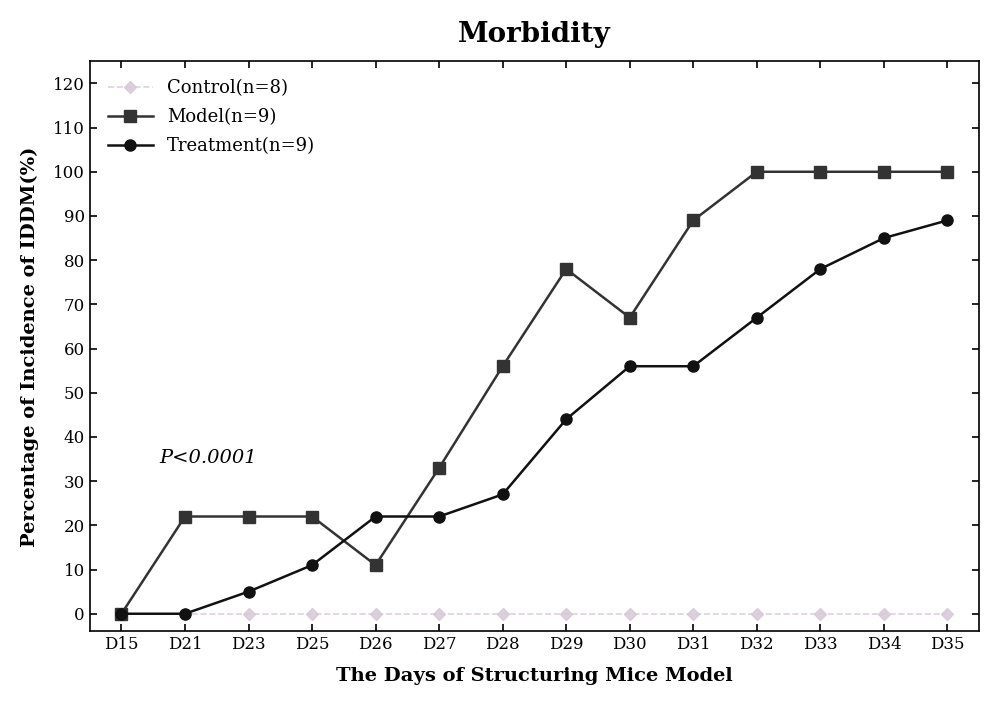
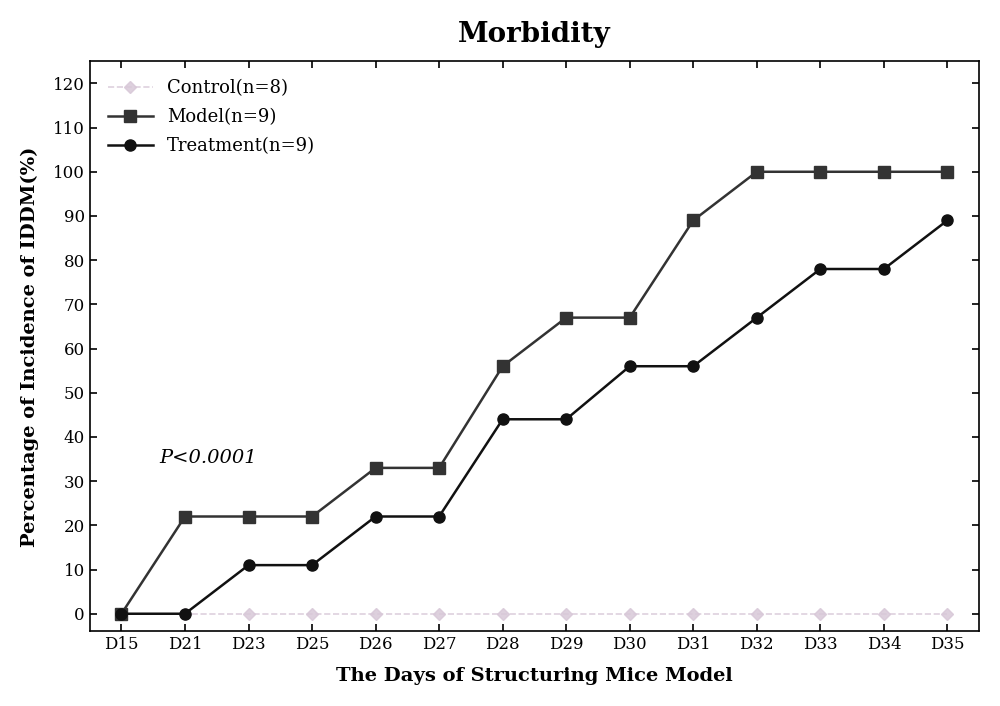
Treatment(n=9)/D23: 5 -> 11
Model(n=9)/D26: 11 -> 33
Treatment(n=9)/D28: 27 -> 44
Model(n=9)/D29: 78 -> 67
Treatment(n=9)/D34: 85 -> 78
